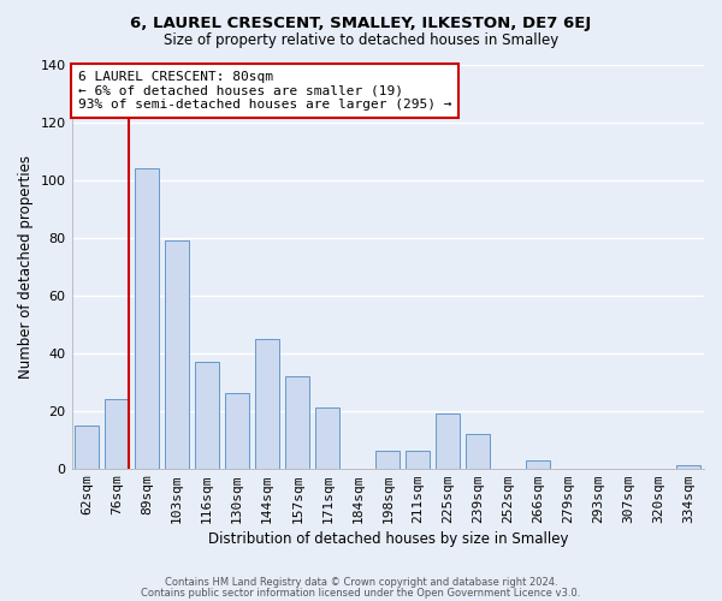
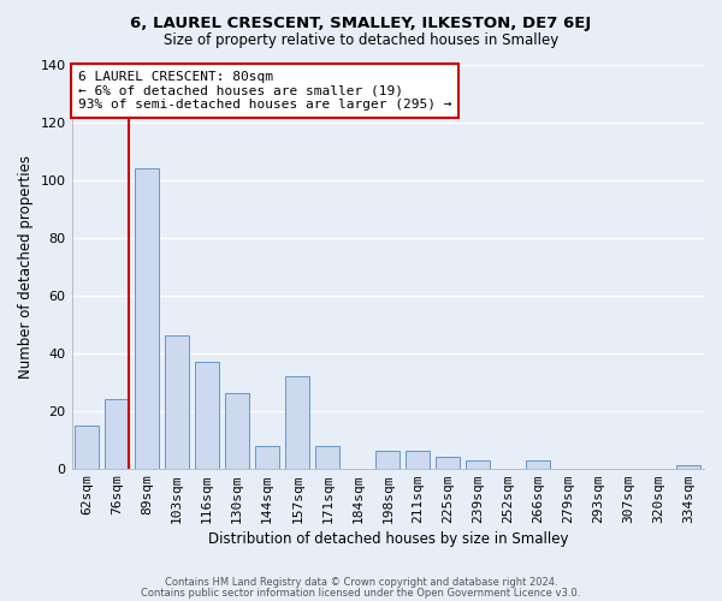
103sqm: 79 -> 46
144sqm: 45 -> 8
171sqm: 21 -> 8
225sqm: 19 -> 4
239sqm: 12 -> 3
